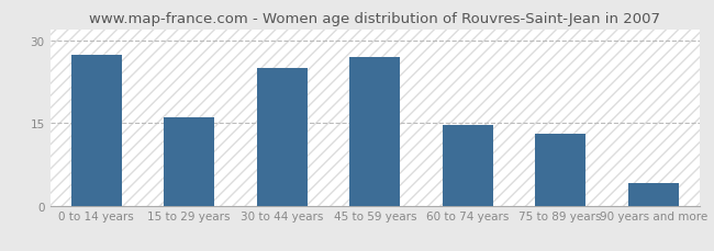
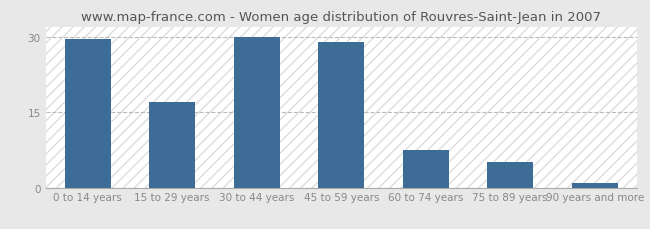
0 to 14 years: 27.4 -> 29.5
15 to 29 years: 16.0 -> 17.0
30 to 44 years: 25.0 -> 30.0
45 to 59 years: 27.0 -> 29.0
60 to 74 years: 14.6 -> 7.5
75 to 89 years: 13.0 -> 5.0
90 years and more: 4.0 -> 1.0
